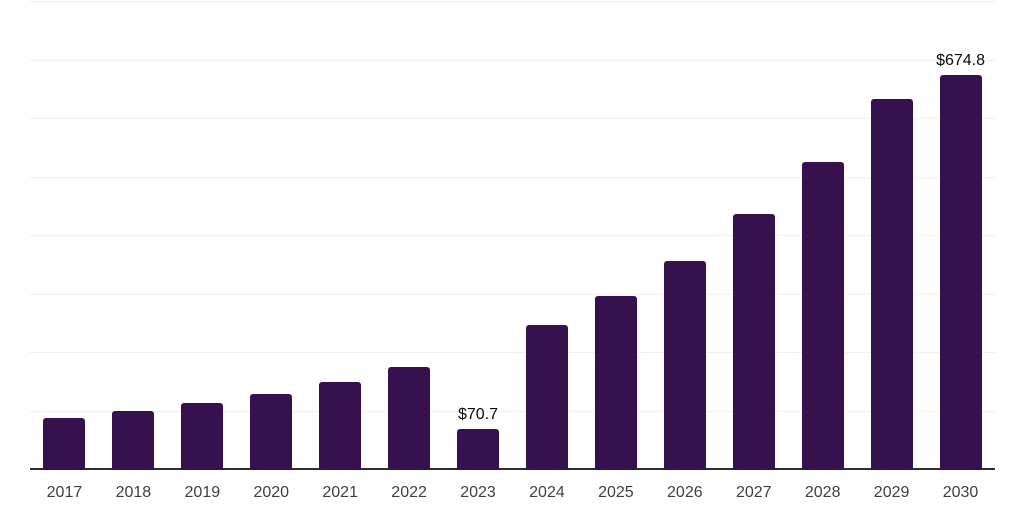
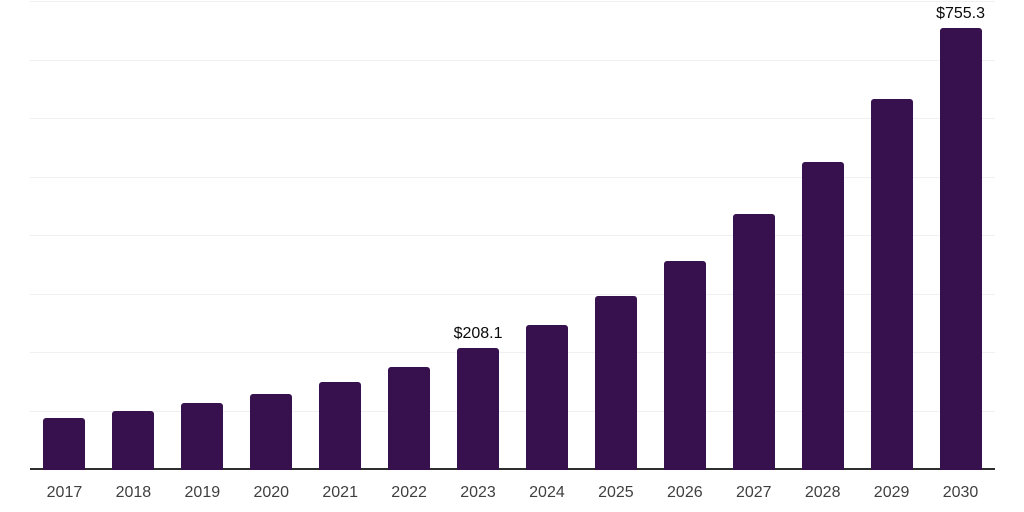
2023: $70.7 -> $208.1
2030: $674.8 -> $755.3
